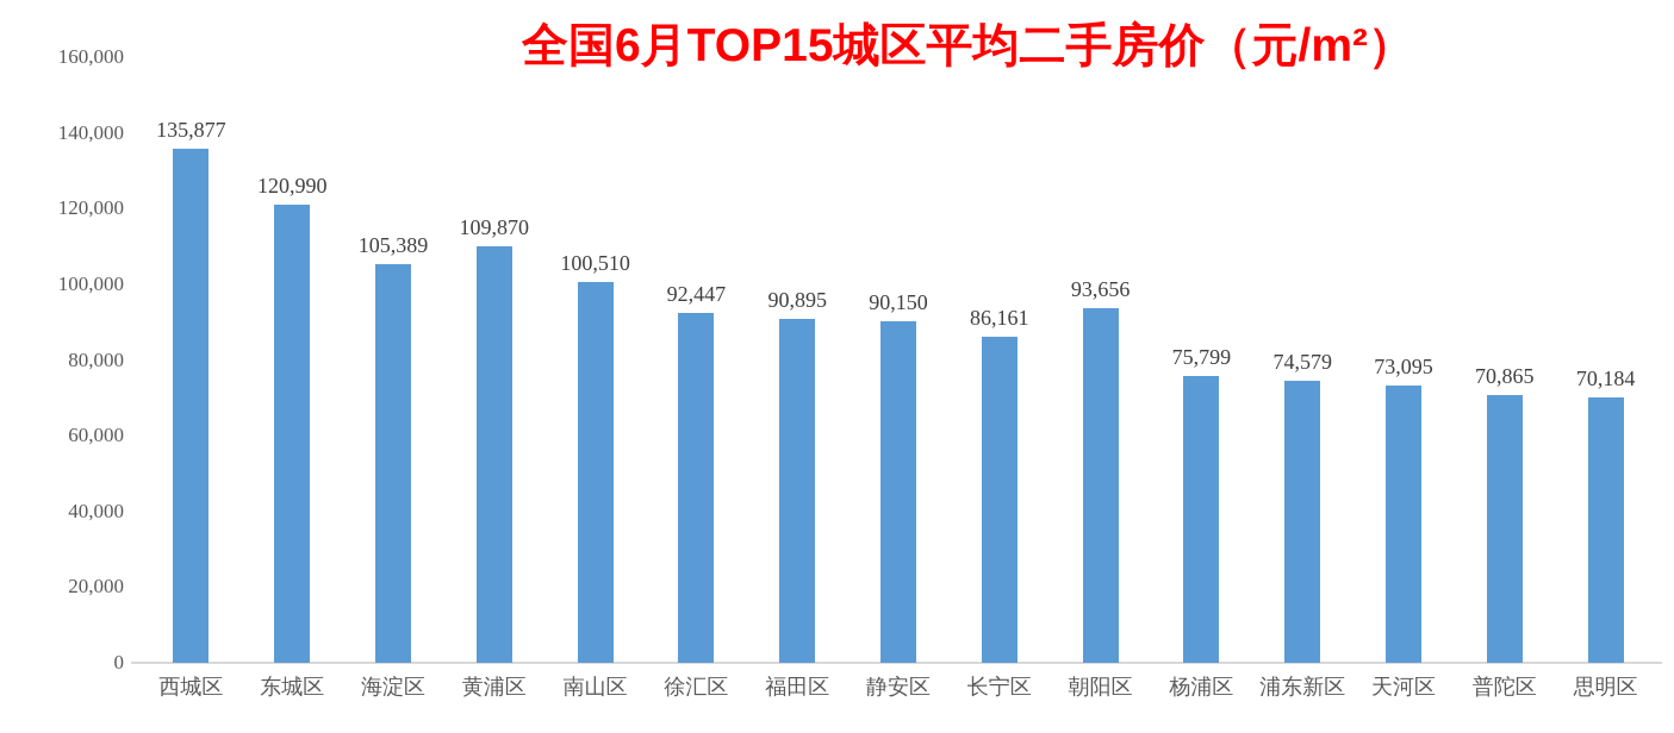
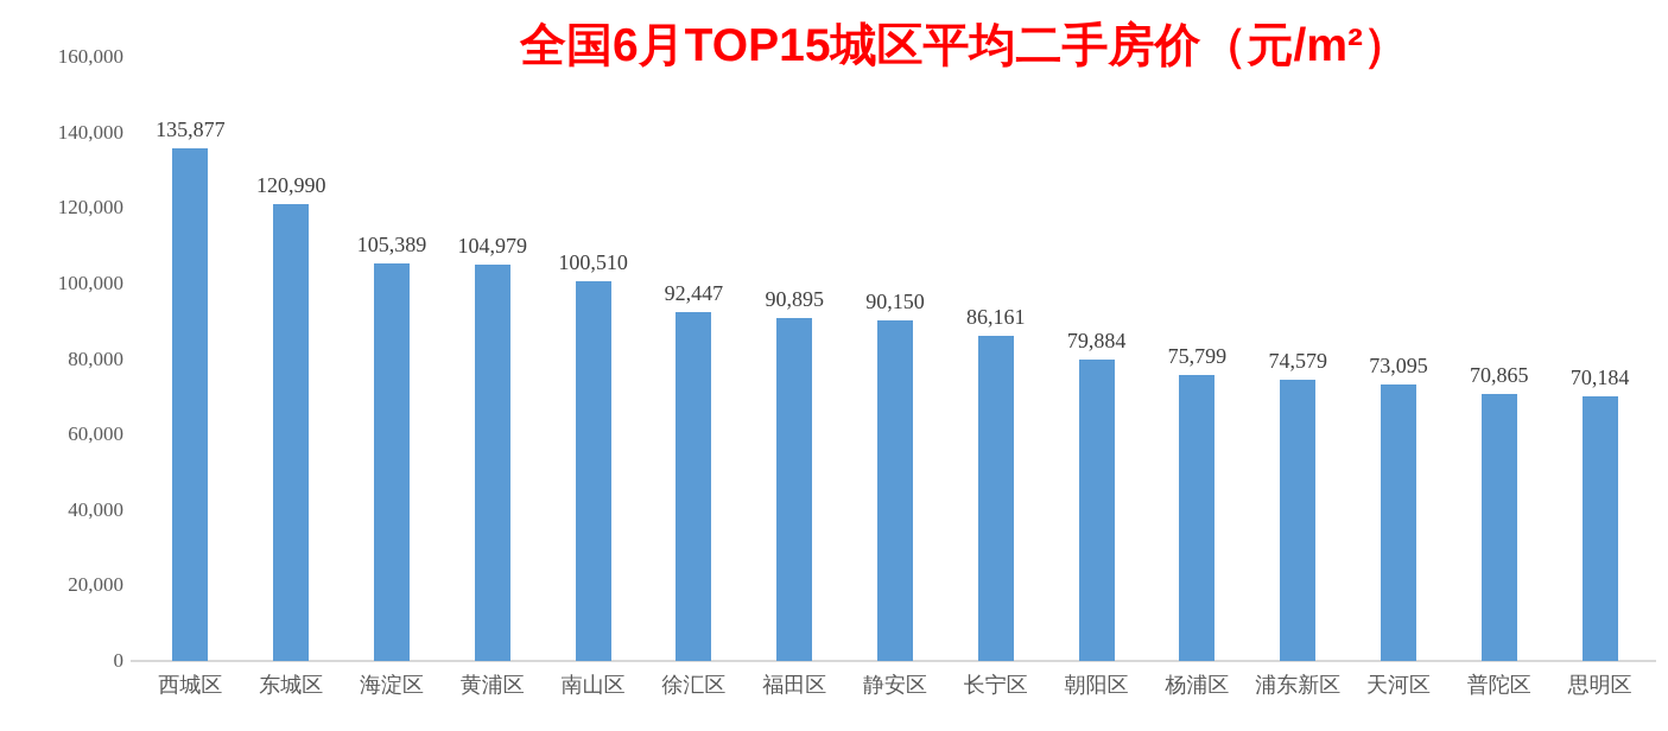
黄浦区: 109,870 -> 104,979
朝阳区: 93,656 -> 79,884
